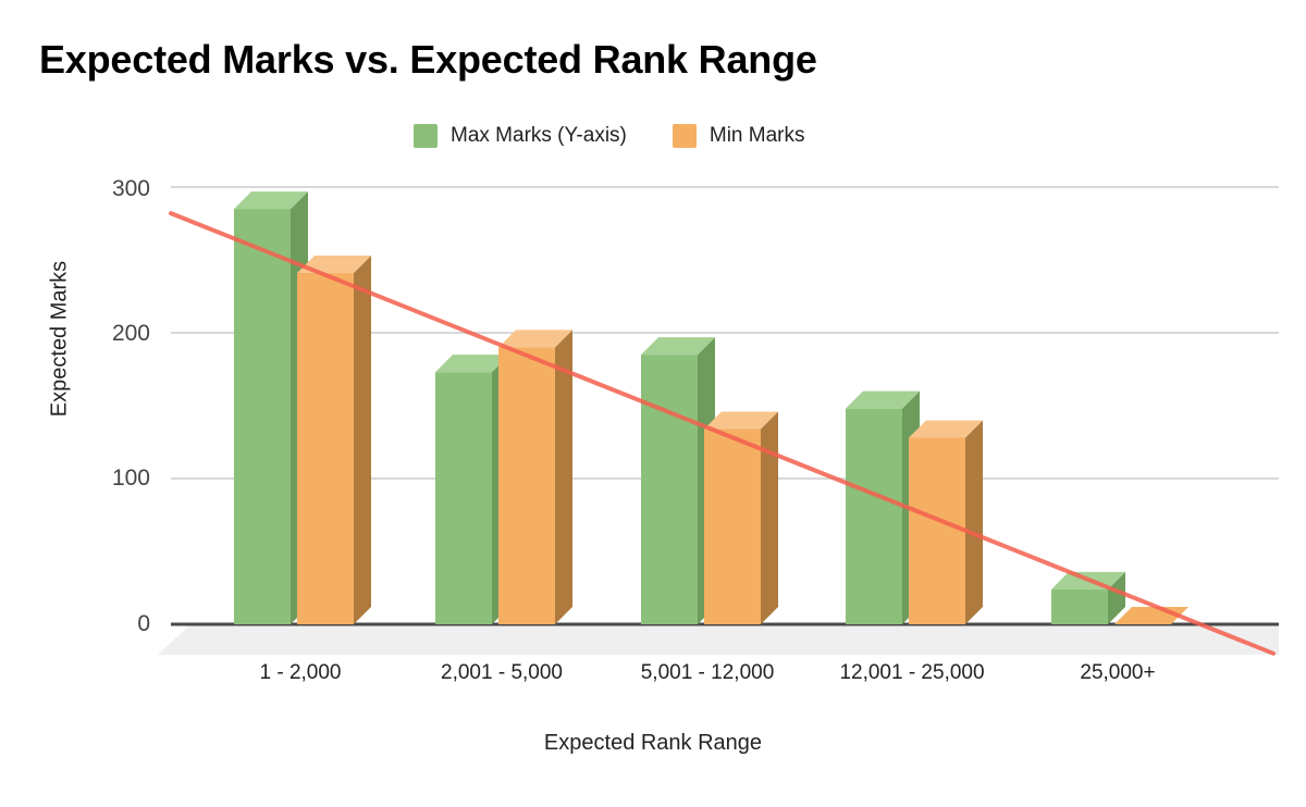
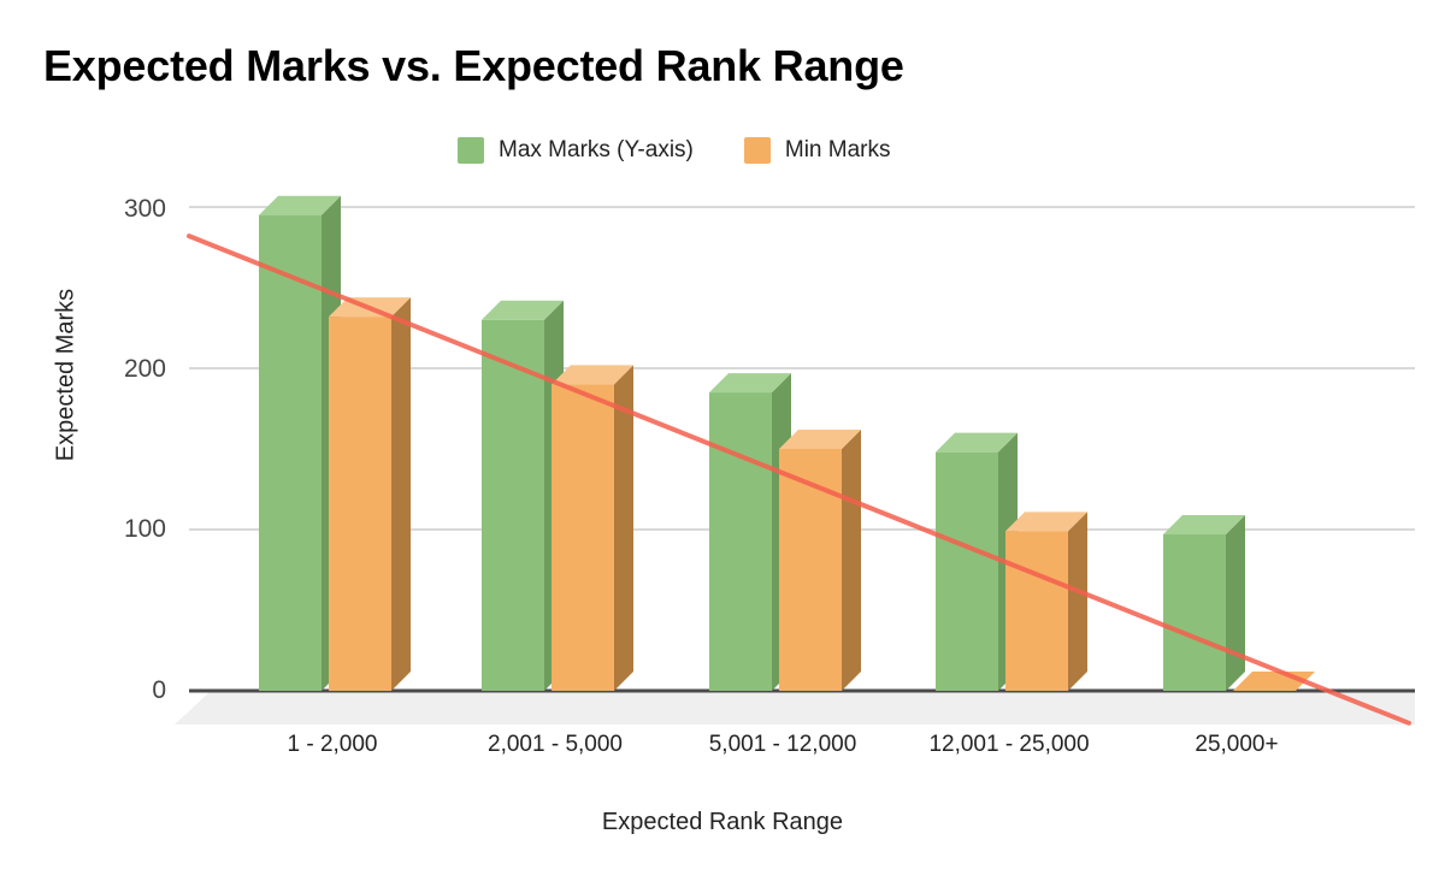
Max Marks (Y-axis)/1 - 2,000: 285 -> 295
Min Marks/1 - 2,000: 241 -> 232
Max Marks (Y-axis)/2,001 - 5,000: 173 -> 230
Min Marks/5,001 - 12,000: 134 -> 150
Min Marks/12,001 - 25,000: 128 -> 99
Max Marks (Y-axis)/25,000+: 24 -> 97
